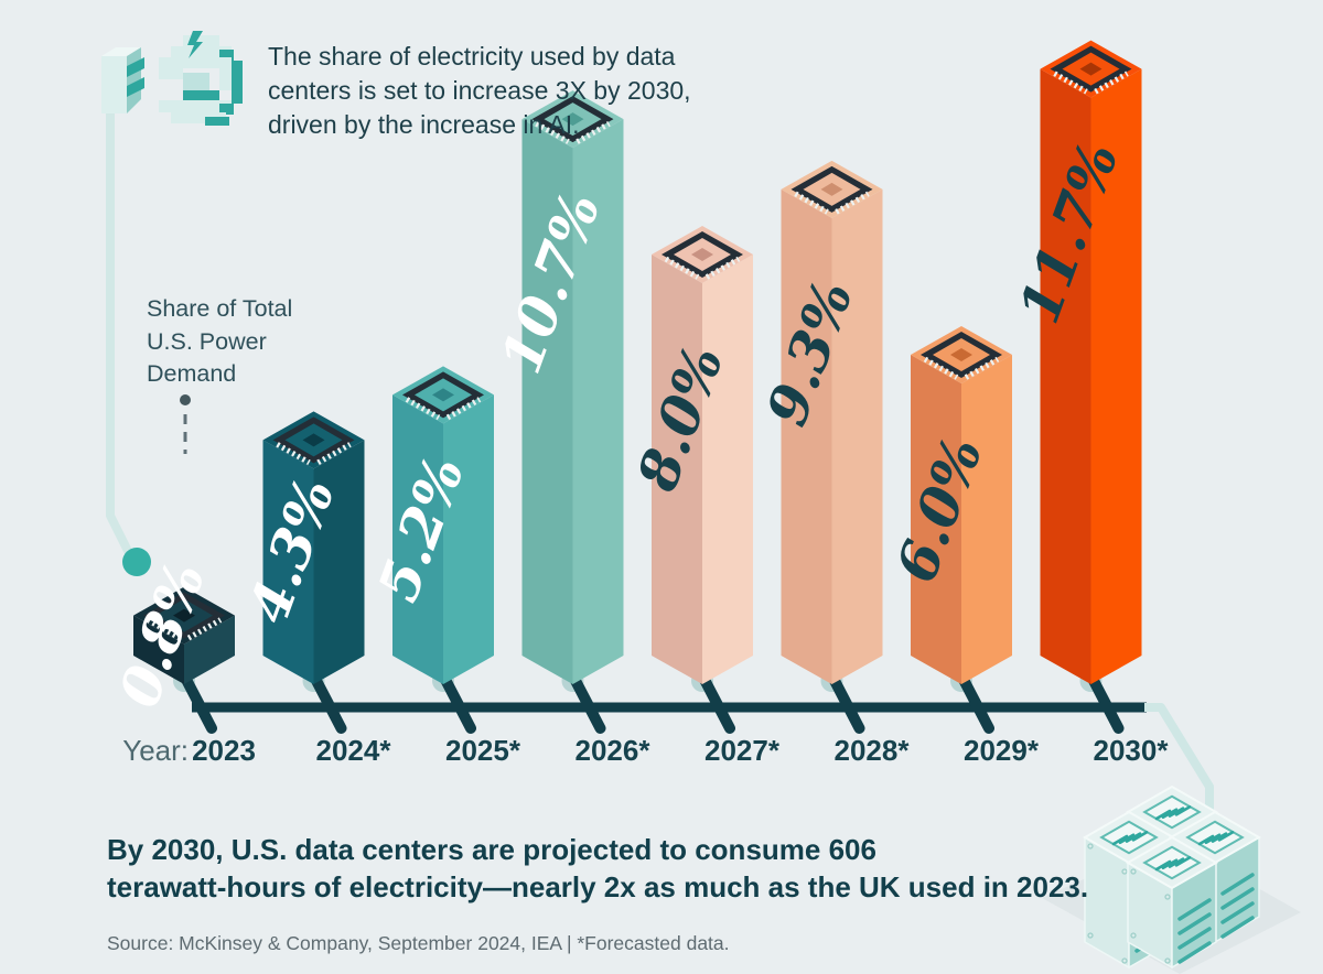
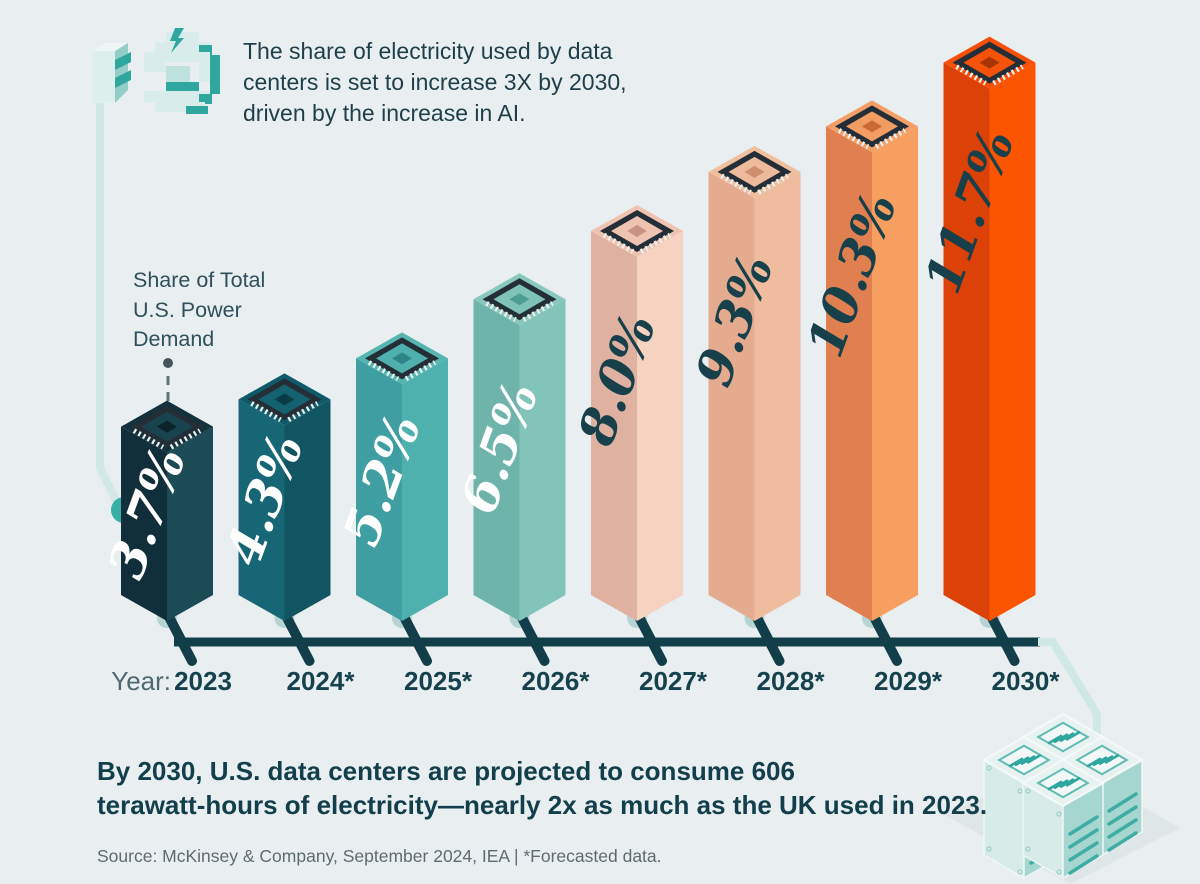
2023: 0.8% -> 3.7%
2026*: 10.7% -> 6.5%
2029*: 6.0% -> 10.3%
